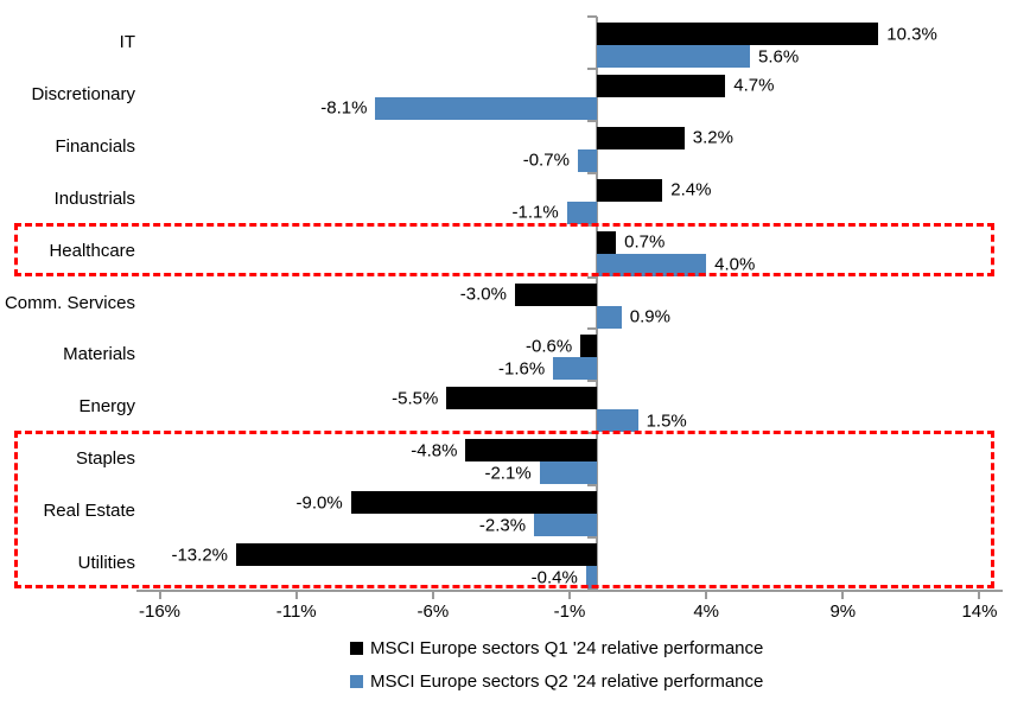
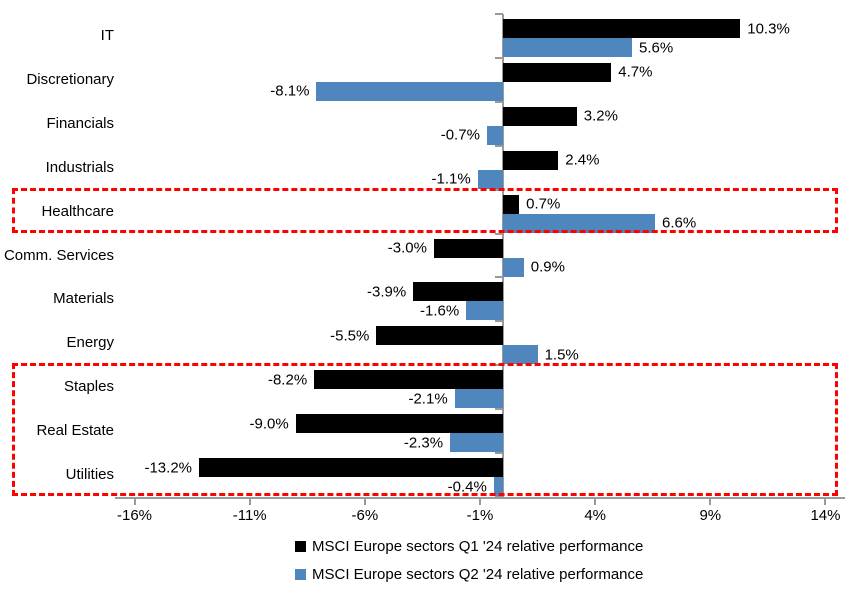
MSCI Europe sectors Q2 '24 relative performance/Healthcare: 4.0% -> 6.6%
MSCI Europe sectors Q1 '24 relative performance/Materials: -0.6% -> -3.9%
MSCI Europe sectors Q1 '24 relative performance/Staples: -4.8% -> -8.2%
